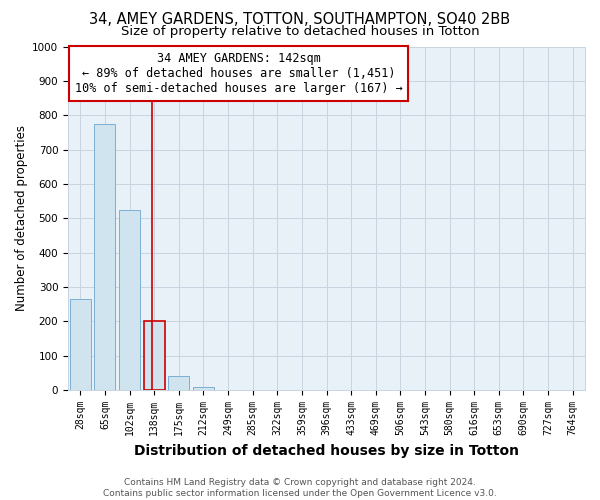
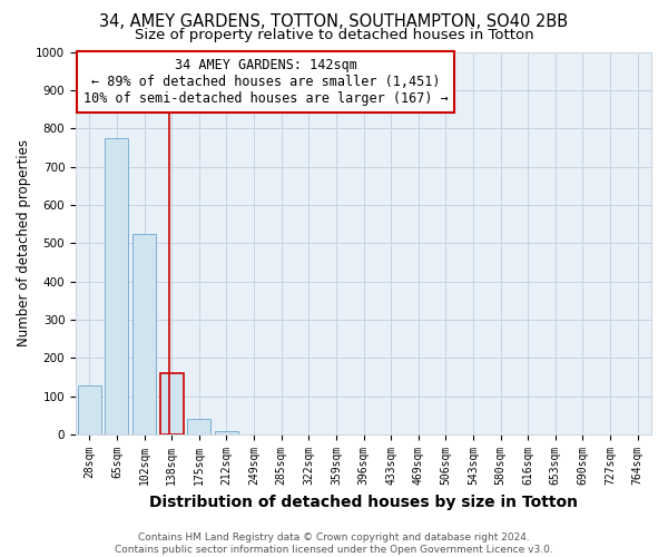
28sqm: 265 -> 130
138sqm: 200 -> 160
